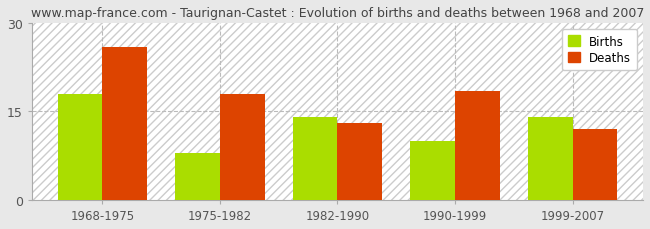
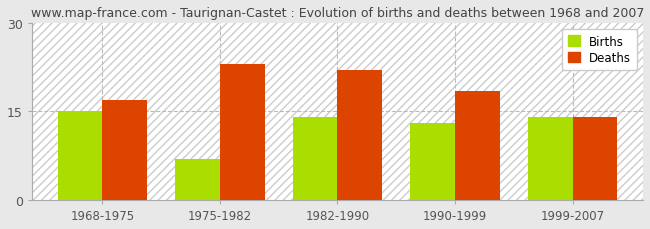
Births/1968-1975: 18 -> 15
Deaths/1968-1975: 26.0 -> 17.0
Births/1975-1982: 8 -> 7
Deaths/1975-1982: 18.0 -> 23.0
Deaths/1982-1990: 13.0 -> 22.0
Births/1990-1999: 10 -> 13
Deaths/1999-2007: 12.0 -> 14.0
